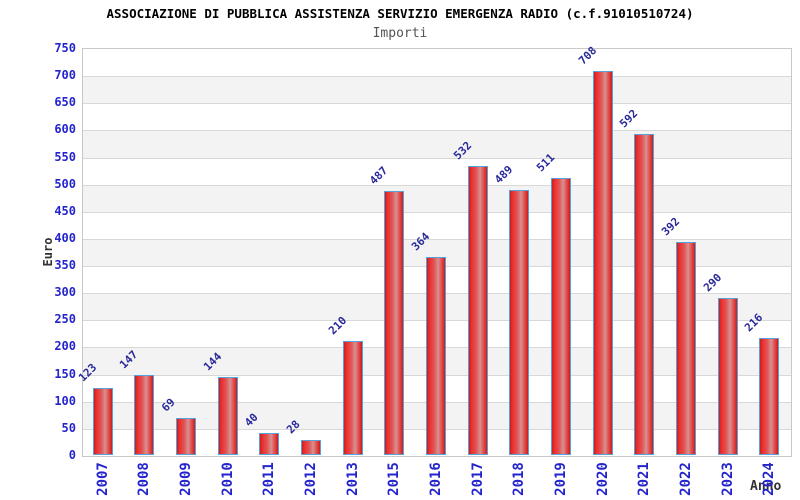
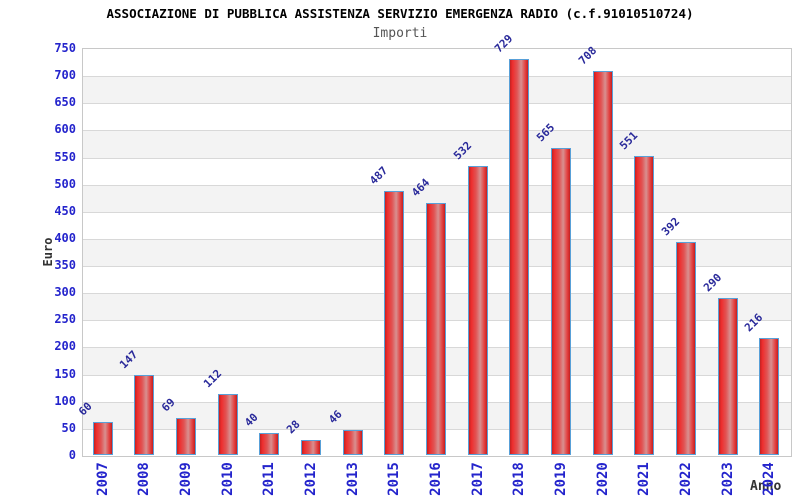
2007: 123 -> 60
2010: 144 -> 112
2013: 210 -> 46
2016: 364 -> 464
2018: 489 -> 729
2019: 511 -> 565
2021: 592 -> 551
